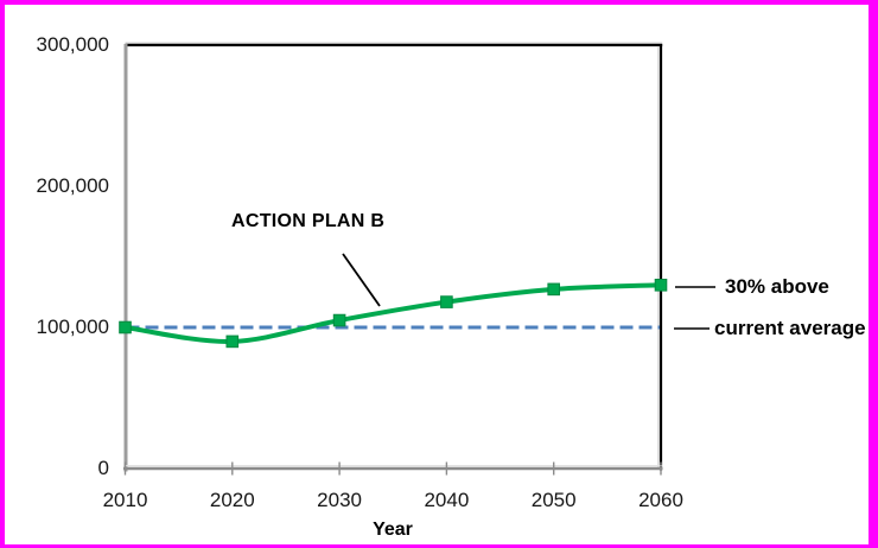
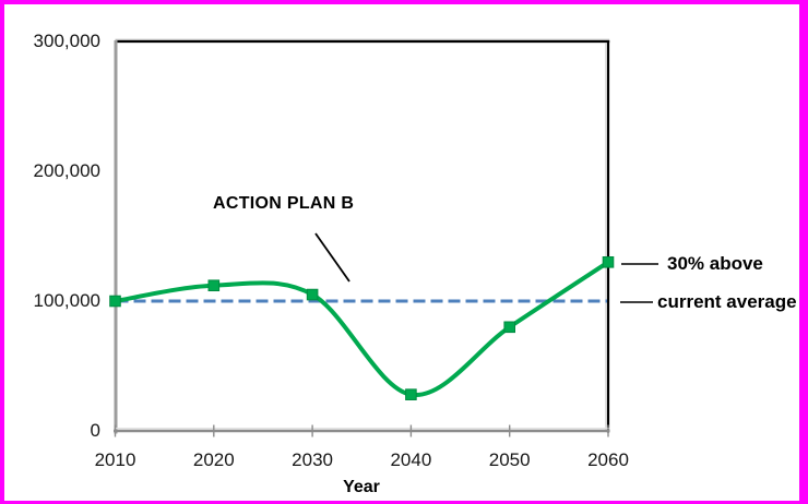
2020: 90000 -> 112000
2040: 118000 -> 28000
2050: 127000 -> 80000
